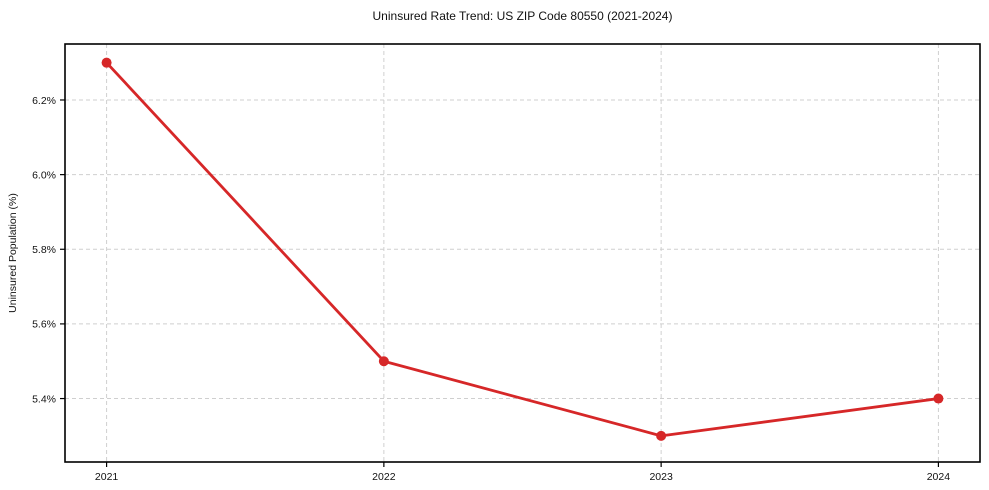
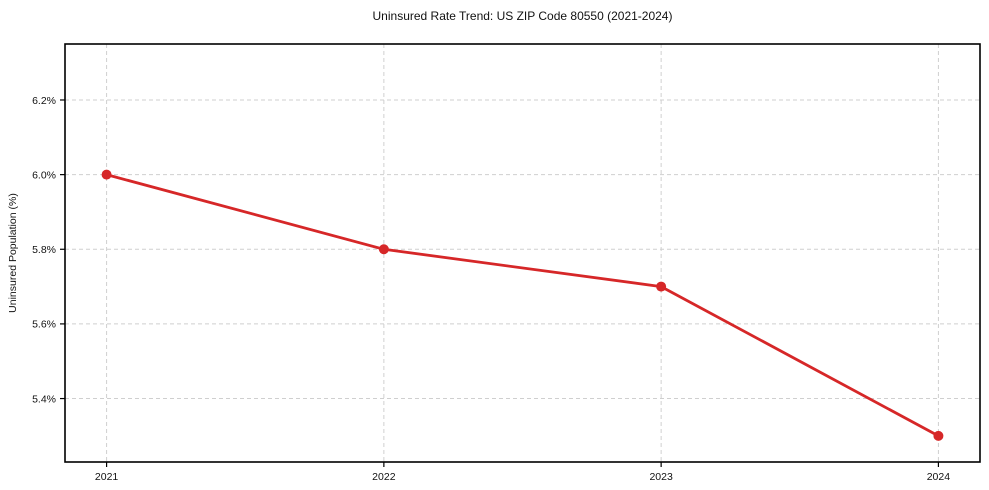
2021: 6.3% -> 6.0%
2022: 5.5% -> 5.8%
2023: 5.3% -> 5.7%
2024: 5.4% -> 5.3%
